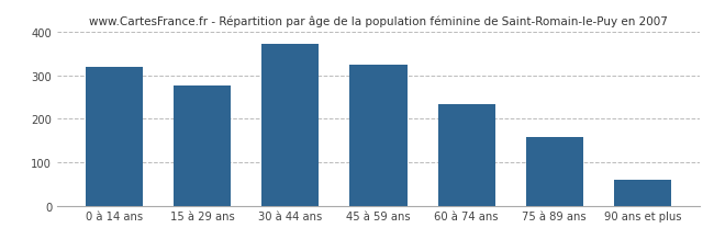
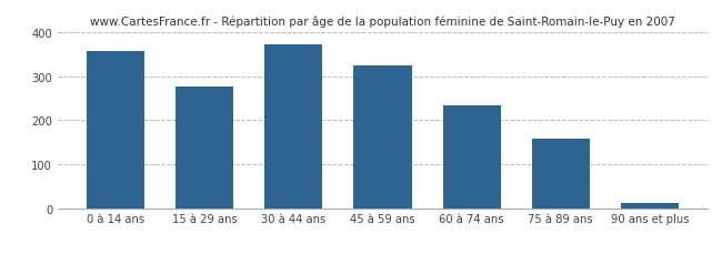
0 à 14 ans: 320 -> 358
90 ans et plus: 60 -> 12
